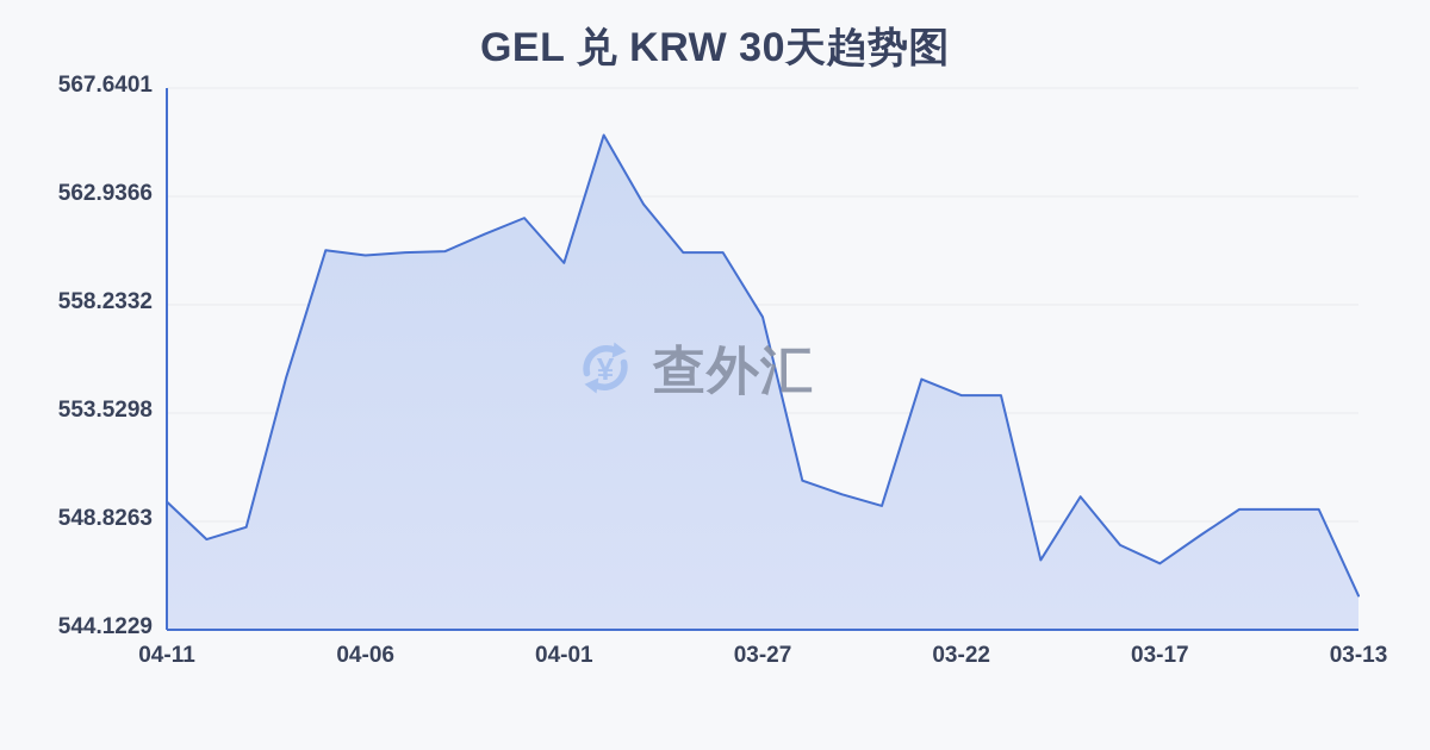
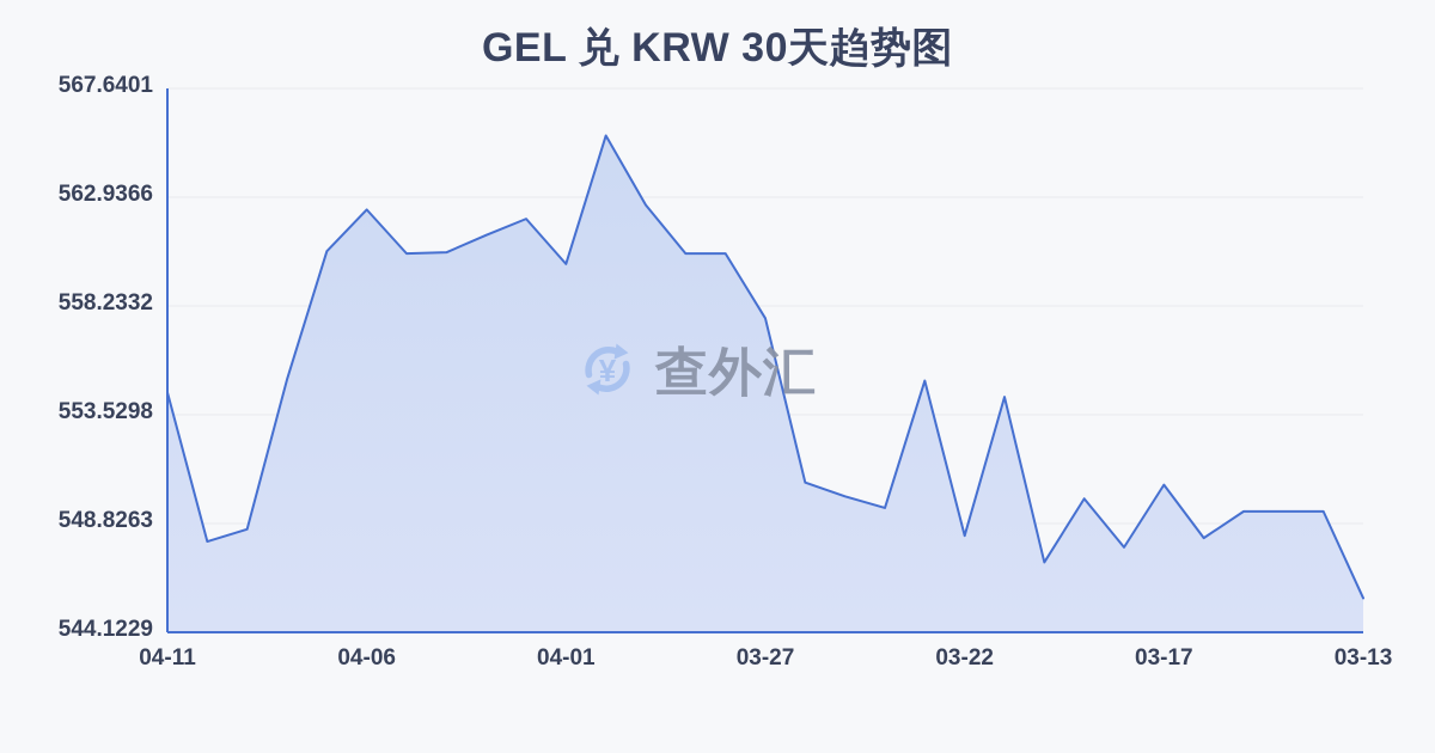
04-11: 549.7 -> 554.5
04-06: 560.4 -> 562.4
03-22: 554.3 -> 548.3
03-17: 547.0 -> 550.5
